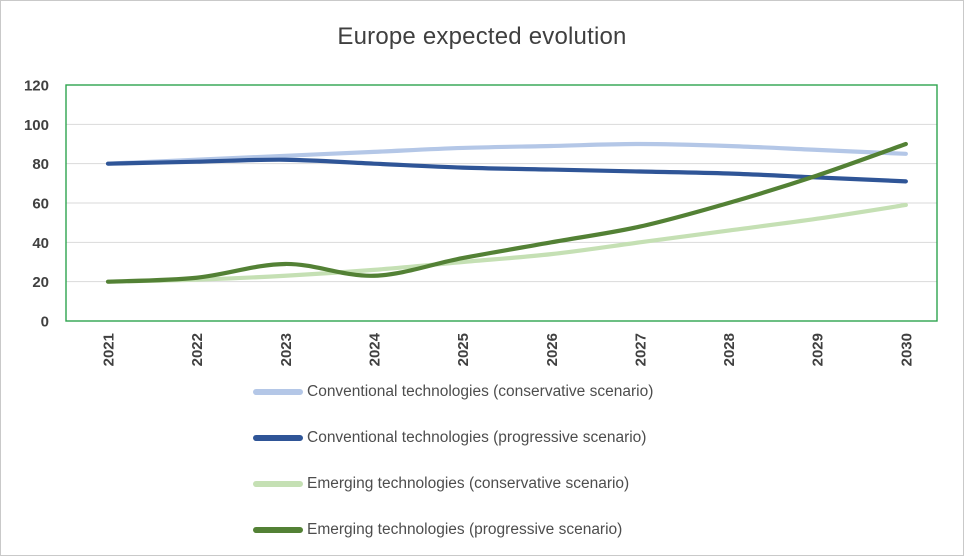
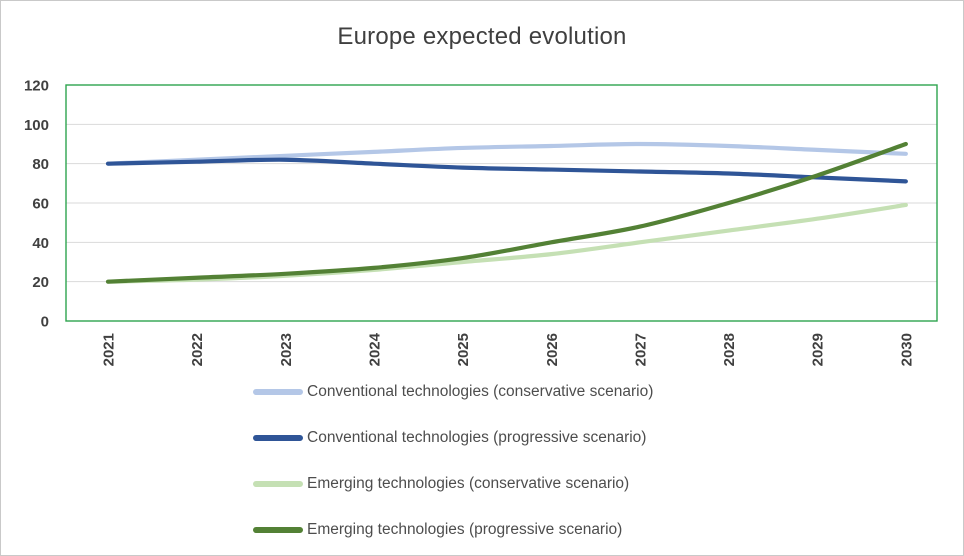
Emerging technologies (progressive scenario)/2023: 29 -> 24
Emerging technologies (progressive scenario)/2024: 23 -> 27
